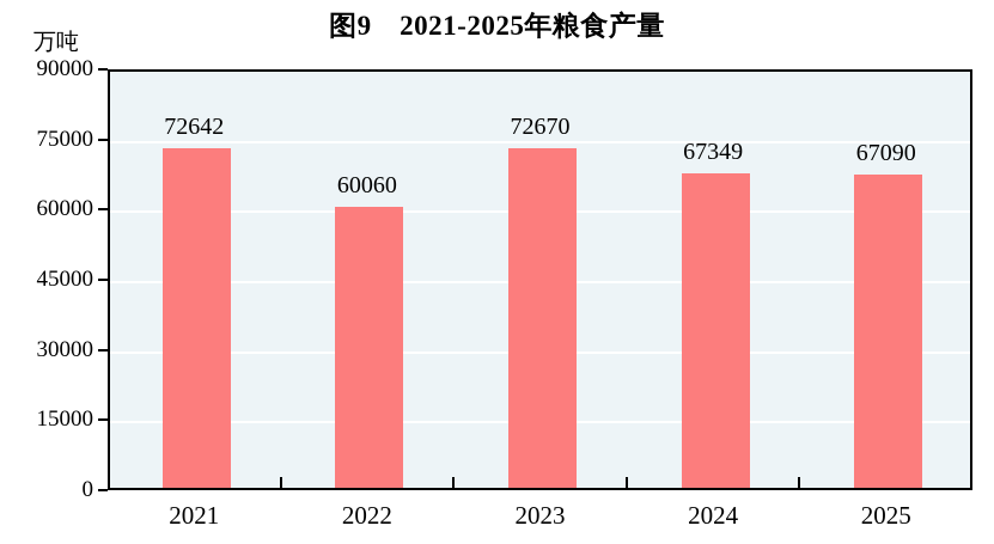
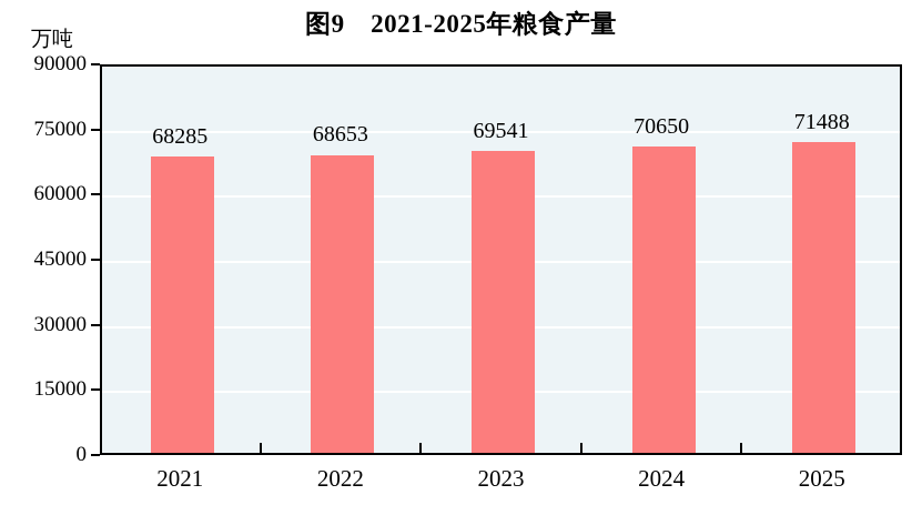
2021: 72642 -> 68285
2022: 60060 -> 68653
2023: 72670 -> 69541
2024: 67349 -> 70650
2025: 67090 -> 71488
